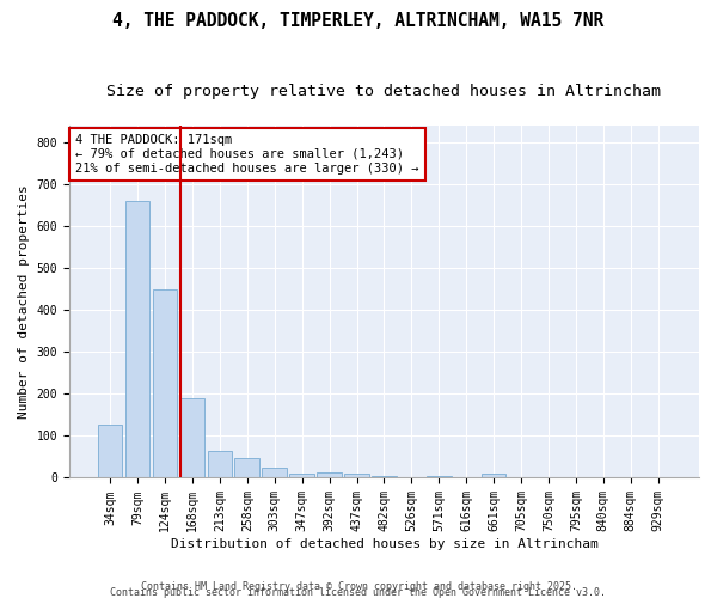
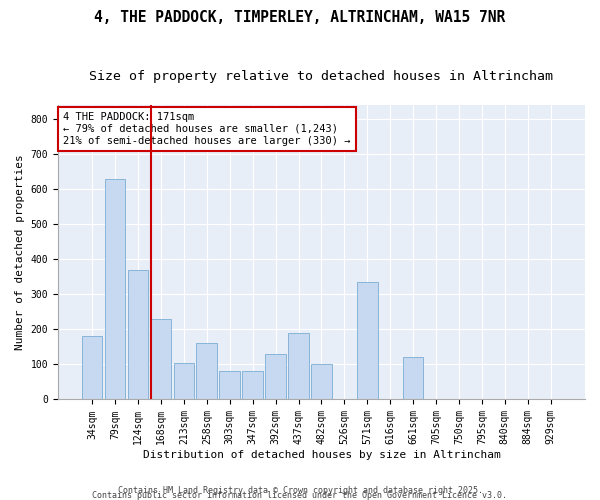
34sqm: 128 -> 180
79sqm: 660 -> 630
124sqm: 450 -> 370
168sqm: 190 -> 230
213sqm: 65 -> 105
258sqm: 47 -> 160
303sqm: 25 -> 80
347sqm: 10 -> 80
392sqm: 12 -> 130
437sqm: 10 -> 190
482sqm: 5 -> 100
571sqm: 5 -> 335
661sqm: 10 -> 120
